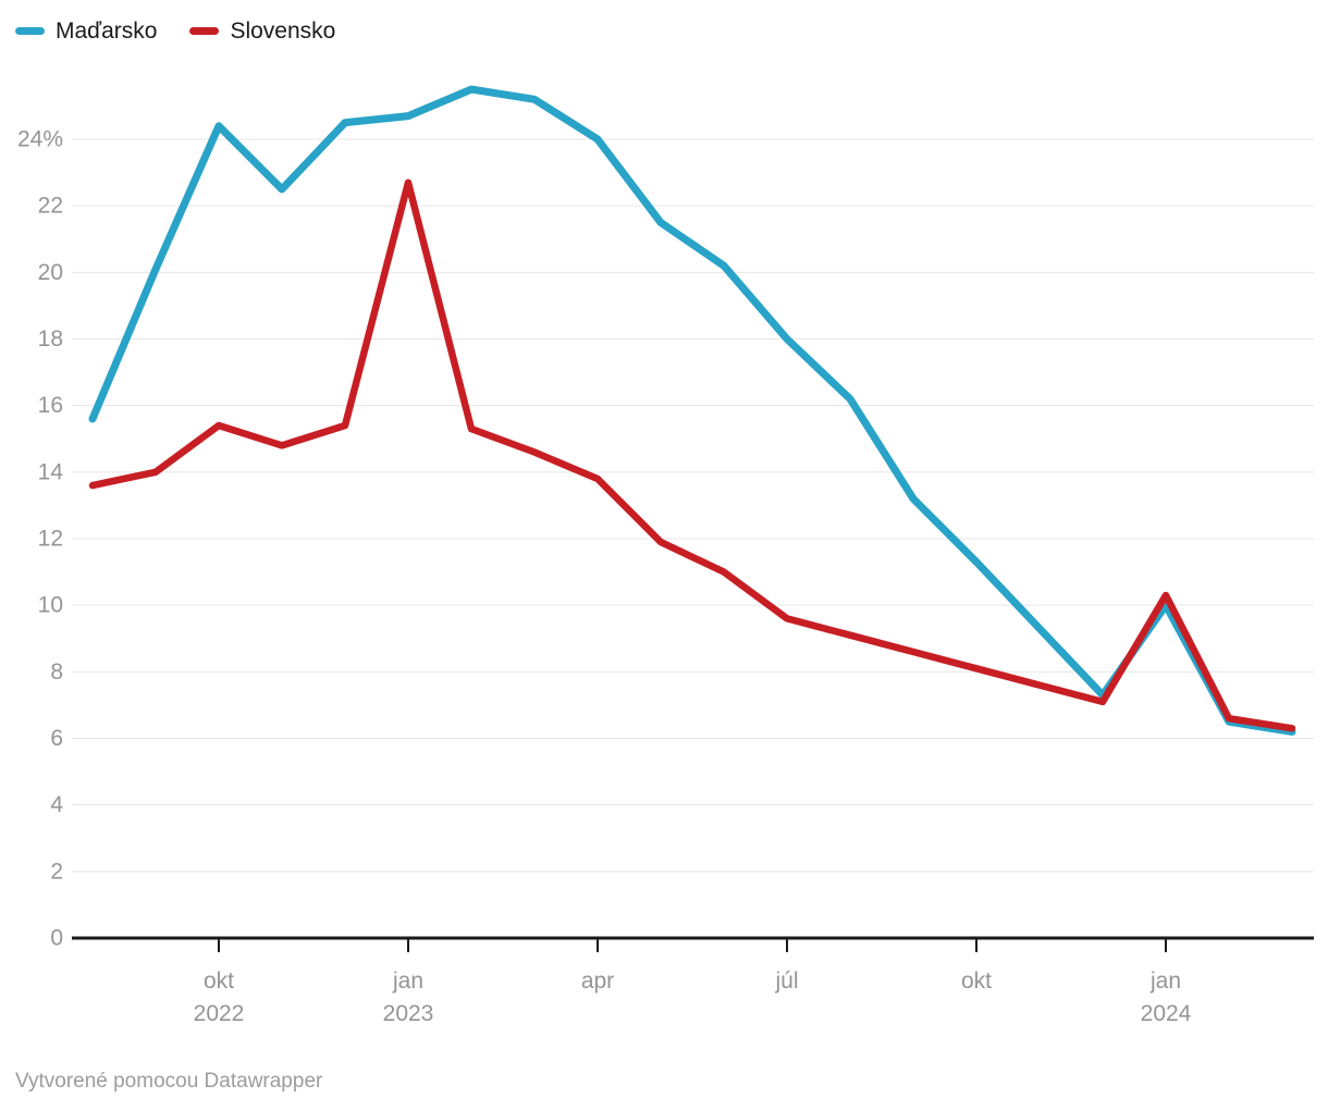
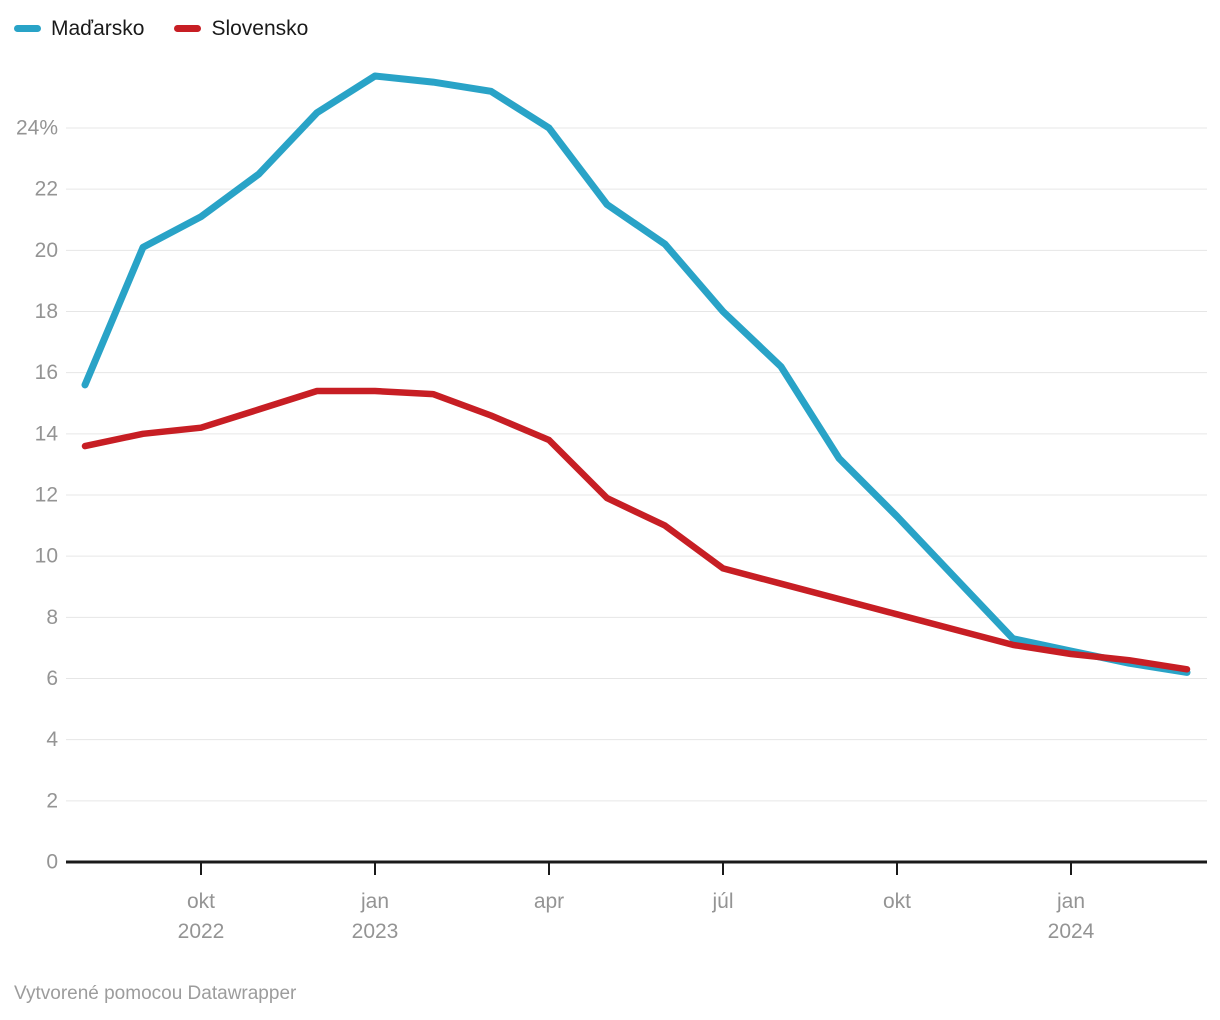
Maďarsko/okt 2022: 24.4% -> 21.1%
Slovensko/okt 2022: 15.4% -> 14.2%
Maďarsko/jan 2023: 24.7% -> 25.7%
Slovensko/jan 2023: 22.7% -> 15.4%
Maďarsko/jan 2024: 10.0% -> 6.9%
Slovensko/jan 2024: 10.3% -> 6.8%
